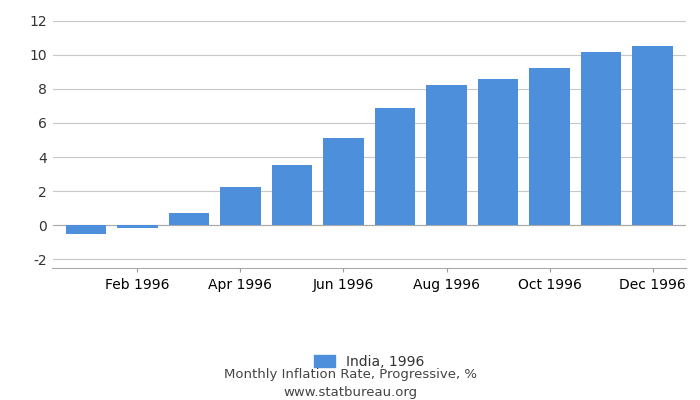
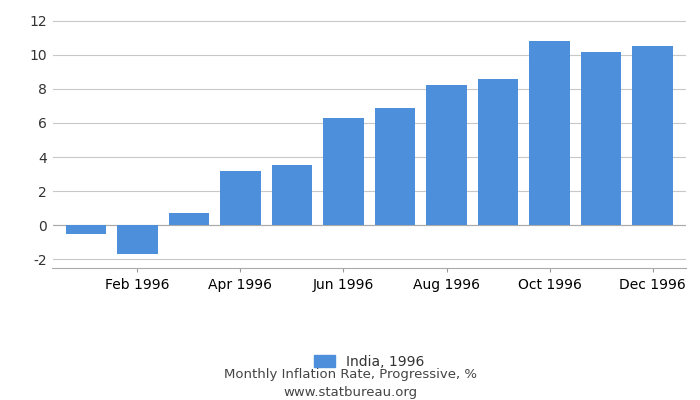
Feb 1996: -0.1 -> -1.7
Apr 1996: 2.2 -> 3.2
Jun 1996: 5.1 -> 6.3
Oct 1996: 9.2 -> 10.8
